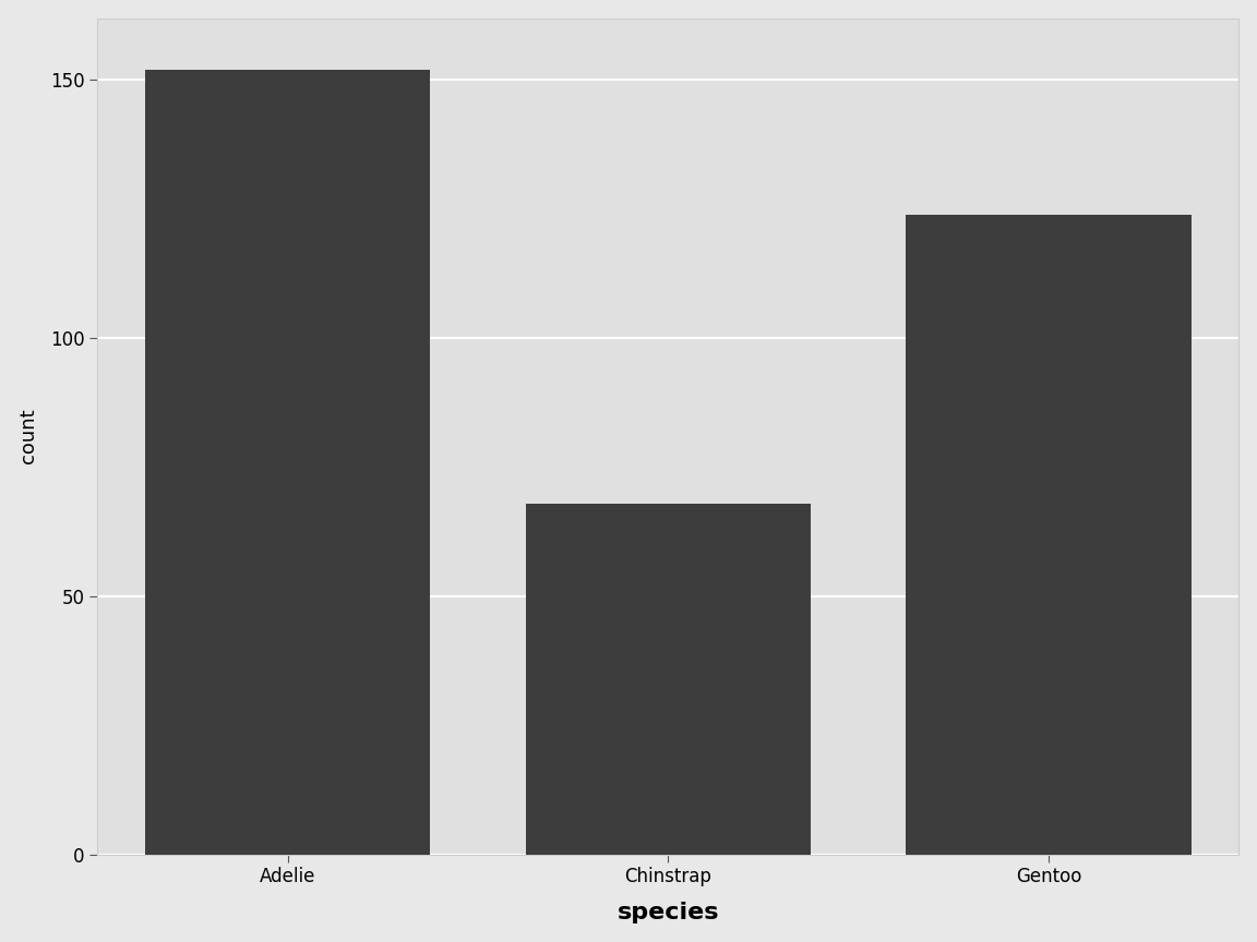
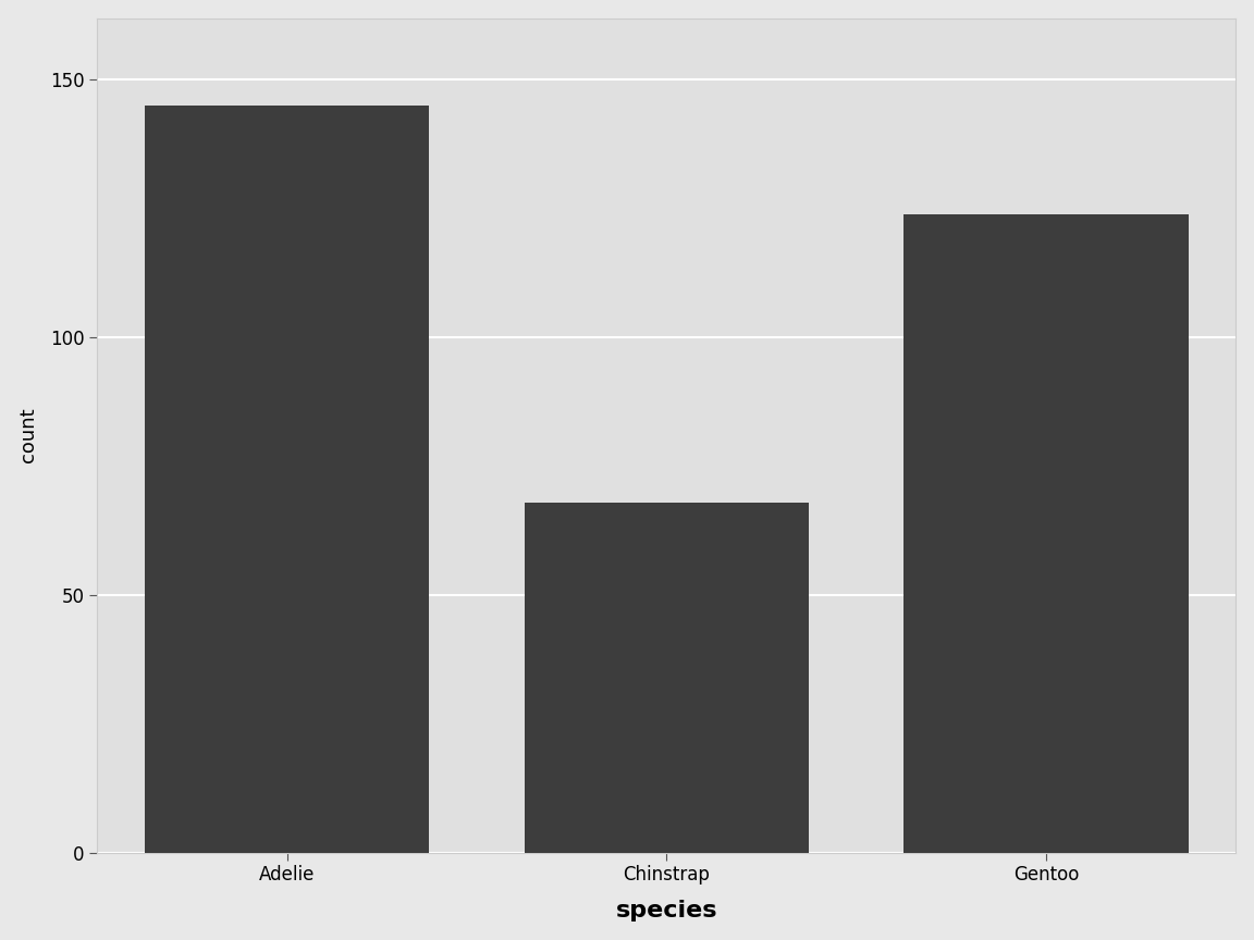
Adelie: 152 -> 145
